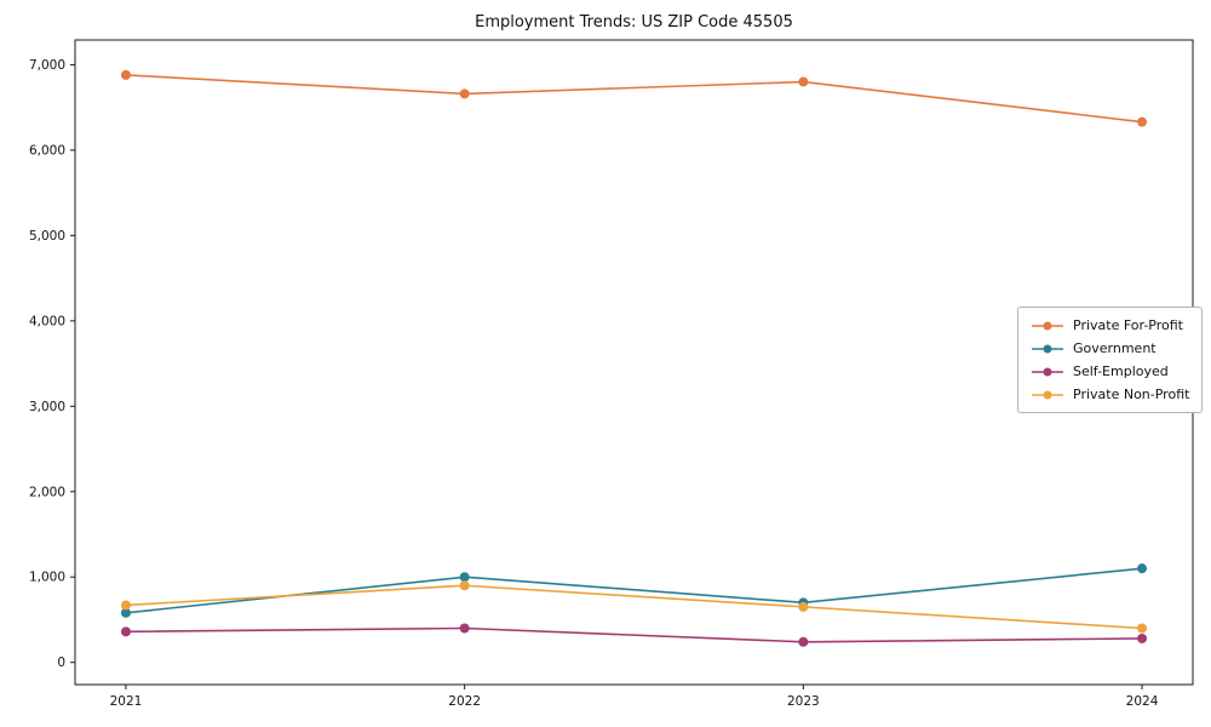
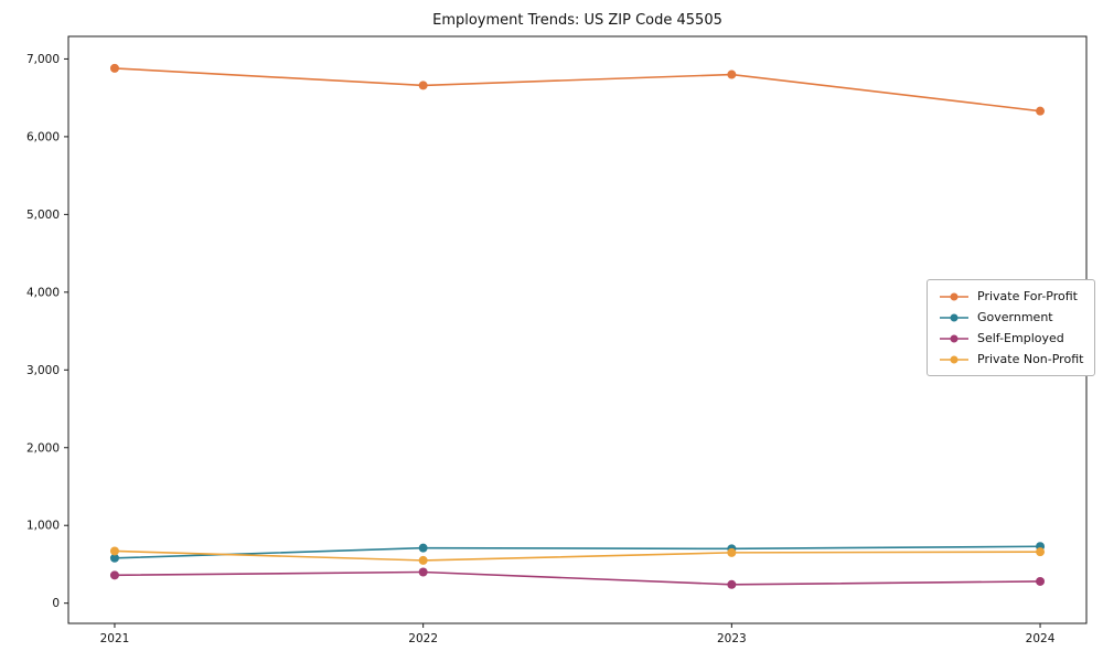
Government/2022: 1000 -> 700
Private Non-Profit/2022: 900 -> 600
Government/2024: 1100 -> 700
Private Non-Profit/2024: 400 -> 700
